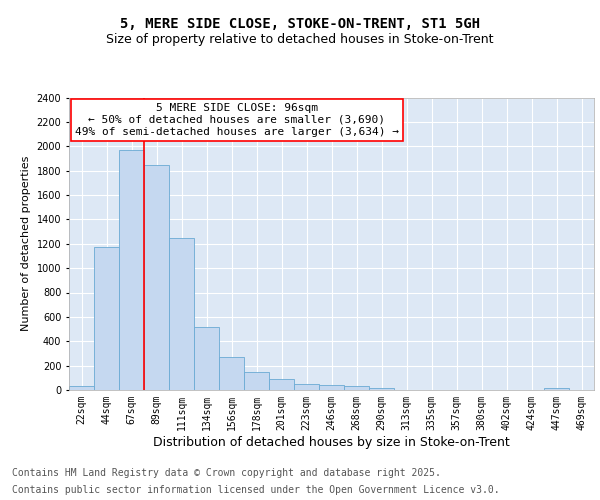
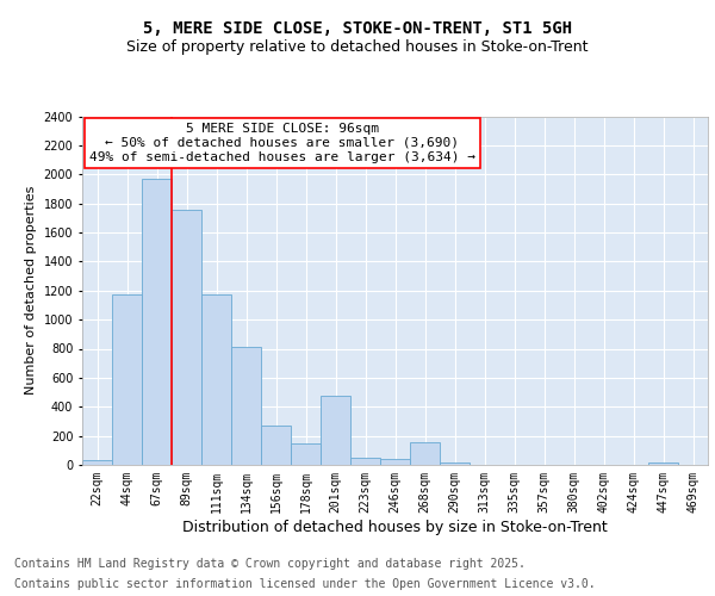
89sqm: 1850 -> 1760
111sqm: 1240 -> 1170
134sqm: 520 -> 810
201sqm: 90 -> 480
268sqm: 30 -> 160
